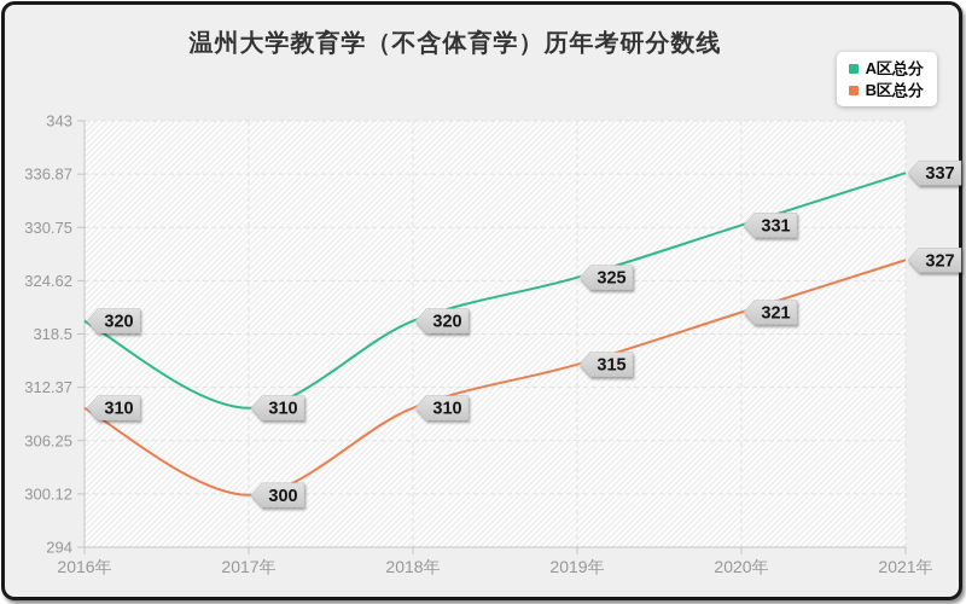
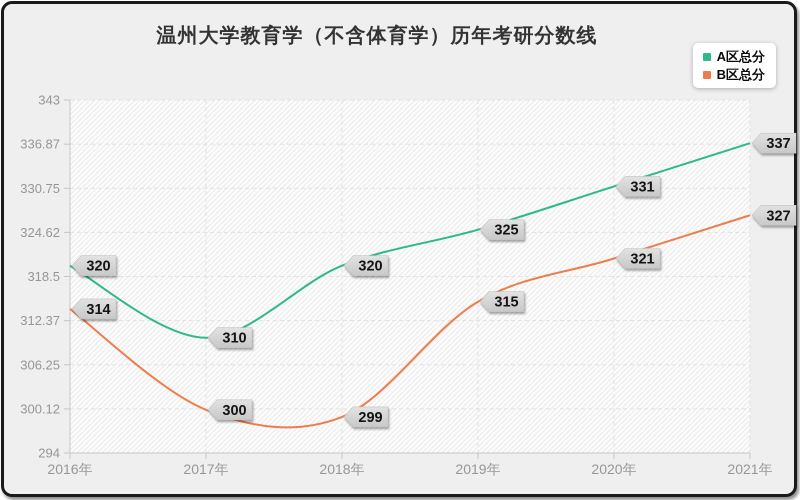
B区总分/2016年: 310 -> 314
B区总分/2018年: 310 -> 299
